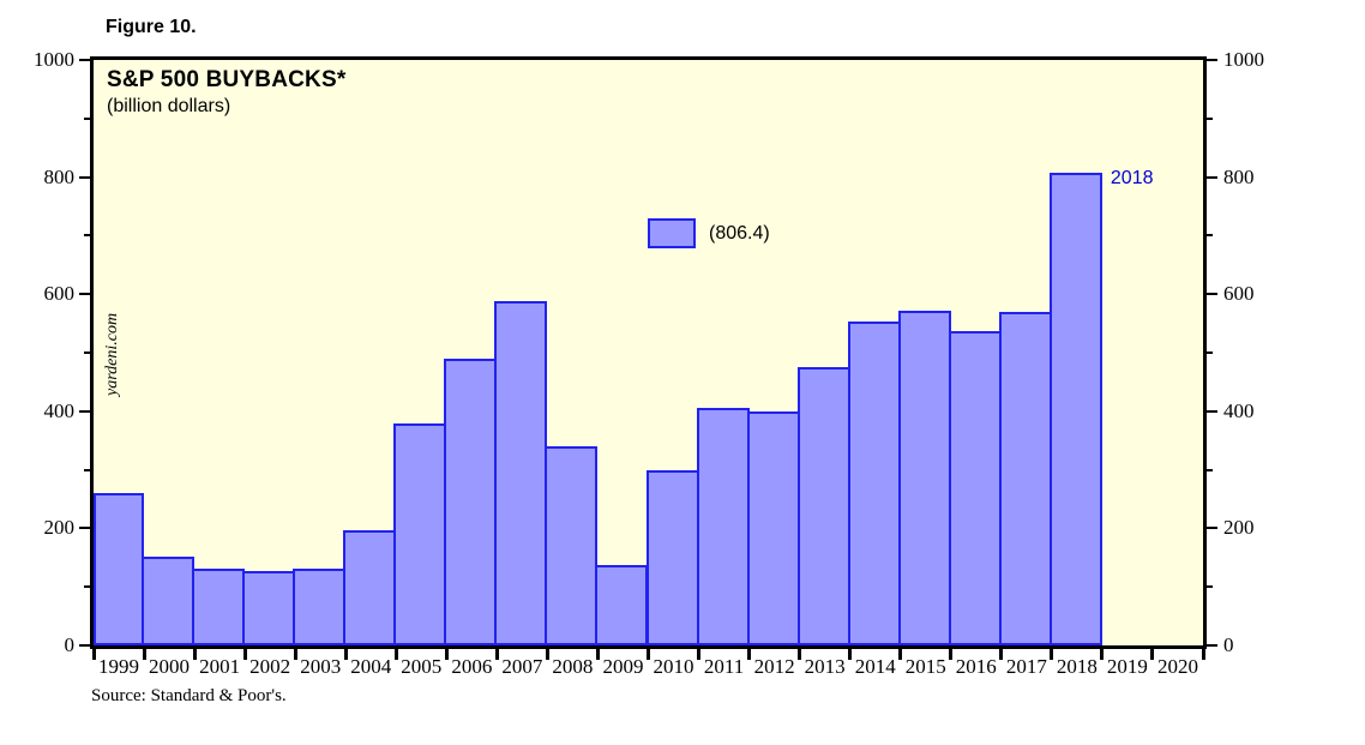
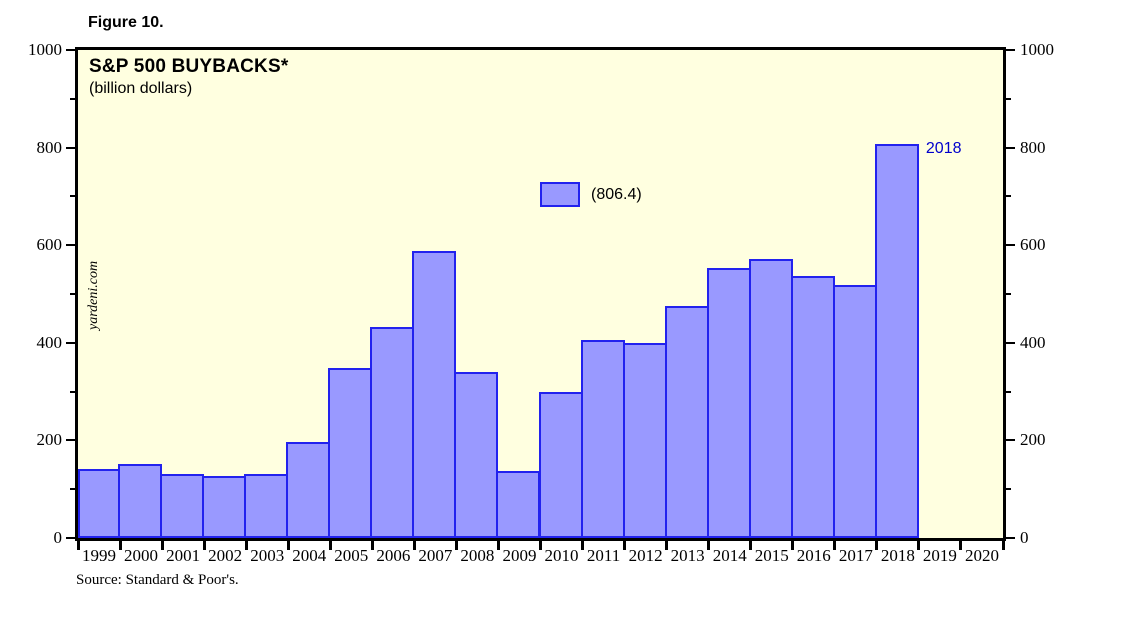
1999: 260 -> 140
2005: 380 -> 350
2006: 490 -> 430
2017: 570 -> 520
